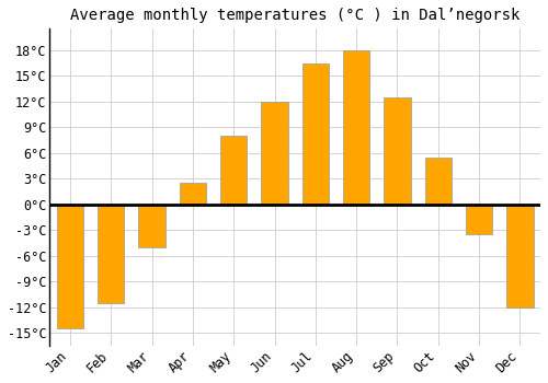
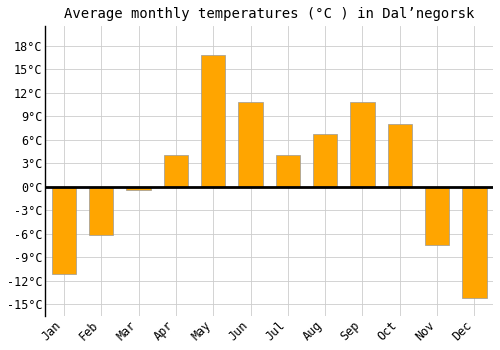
Jan: -14.5°C -> -11.2°C
Feb: -11.5°C -> -6.2°C
Mar: -5.0°C -> -0.4°C
Apr: 2.5°C -> 4.0°C
May: 8.0°C -> 16.8°C
Jun: 12.0°C -> 10.8°C
Jul: 16.5°C -> 4.0°C
Aug: 18.0°C -> 6.8°C
Sep: 12.5°C -> 10.8°C
Oct: 5.5°C -> 8.0°C
Nov: -3.5°C -> -7.4°C
Dec: -12.0°C -> -14.2°C
